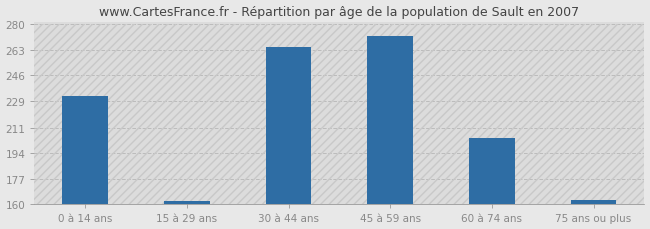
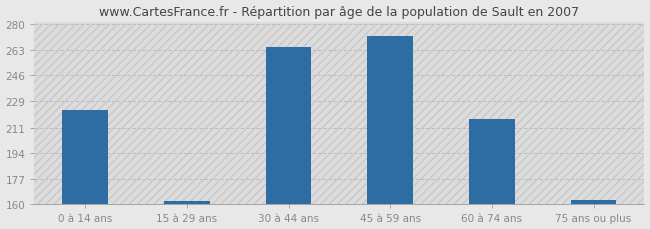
0 à 14 ans: 232 -> 223
60 à 74 ans: 204 -> 217
